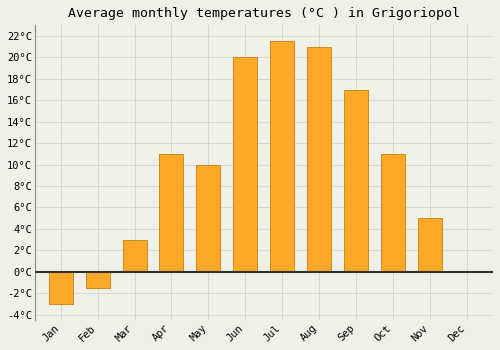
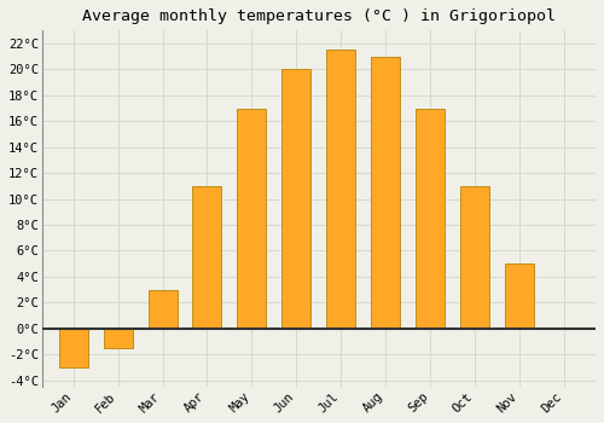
May: 10.0°C -> 17.0°C
